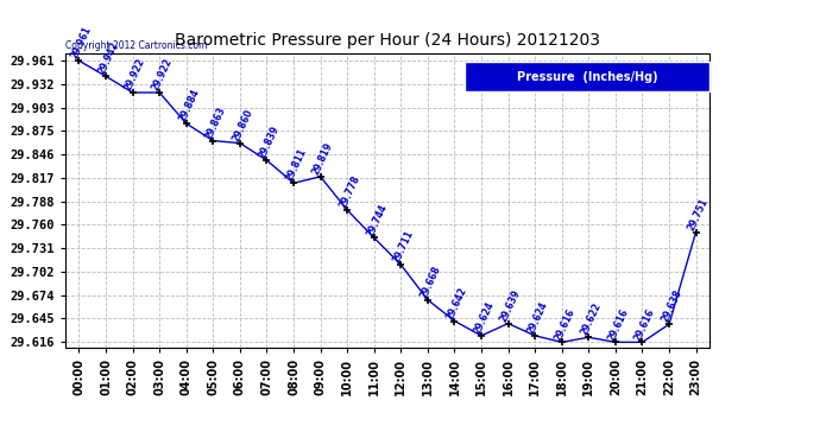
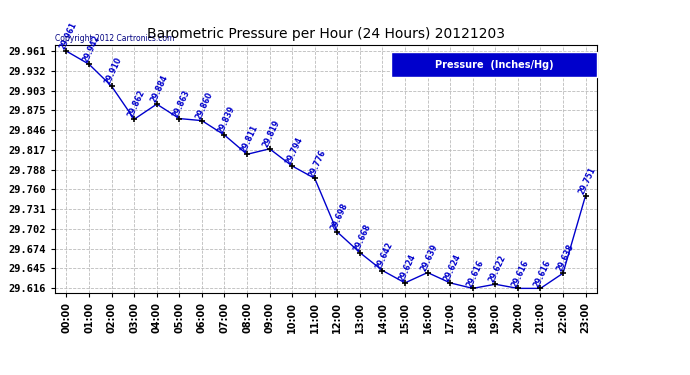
02:00: 29.922 -> 29.910
03:00: 29.922 -> 29.862
10:00: 29.778 -> 29.794
11:00: 29.744 -> 29.776
12:00: 29.711 -> 29.698
